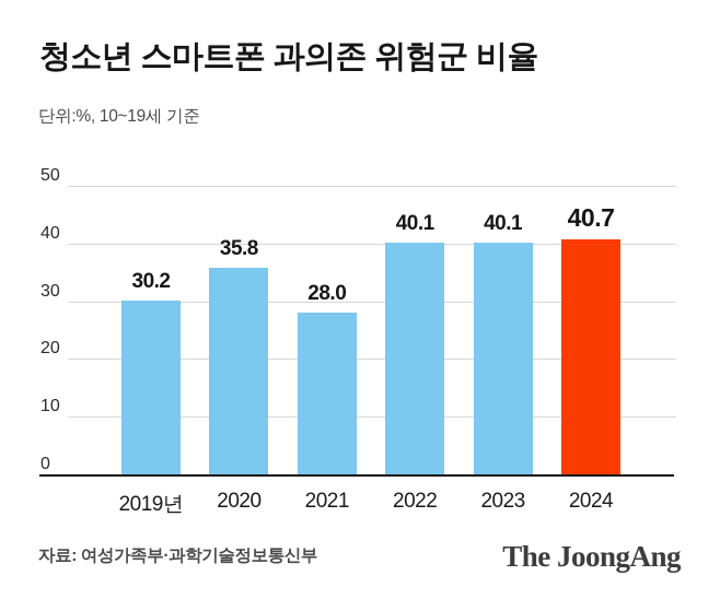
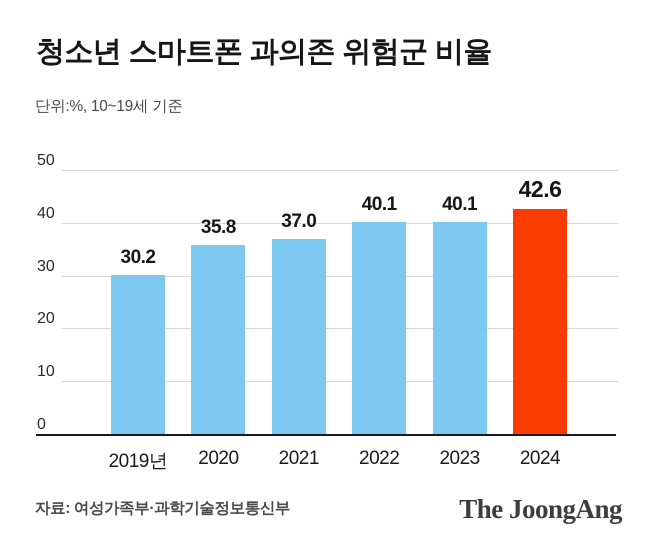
2021: 28.0 -> 37.0
2024: 40.7 -> 42.6
